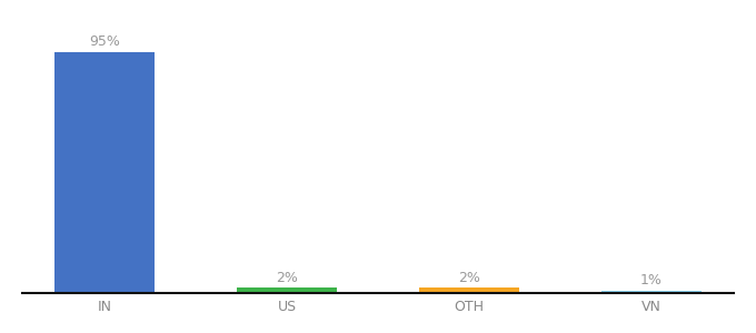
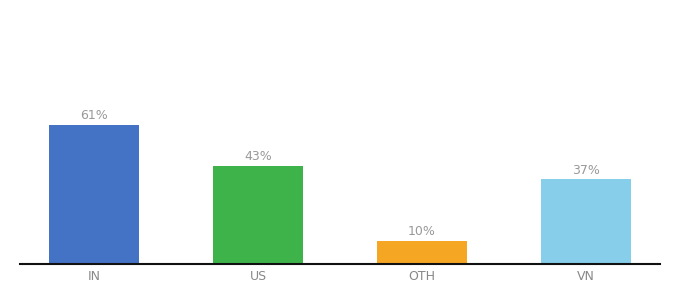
IN: 95% -> 61%
US: 2% -> 43%
OTH: 2% -> 10%
VN: 1% -> 37%
